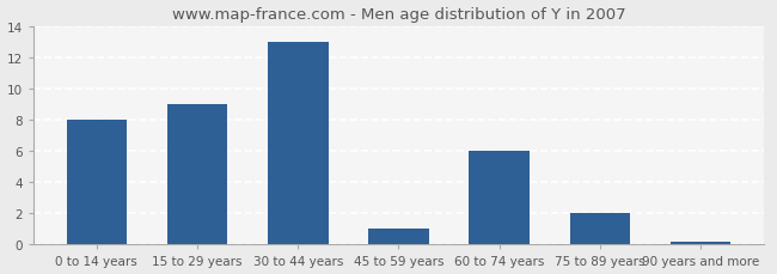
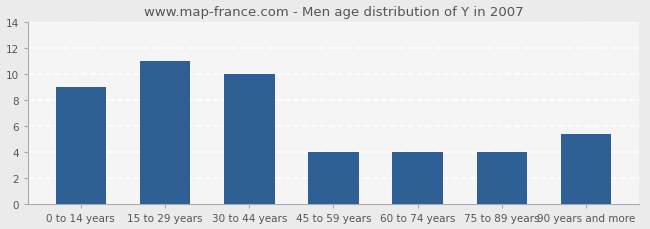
0 to 14 years: 8.0 -> 9.0
15 to 29 years: 9.0 -> 11.0
30 to 44 years: 13.0 -> 10.0
45 to 59 years: 1.0 -> 4.0
60 to 74 years: 6.0 -> 4.0
75 to 89 years: 2.0 -> 4.0
90 years and more: 0.1 -> 5.4
